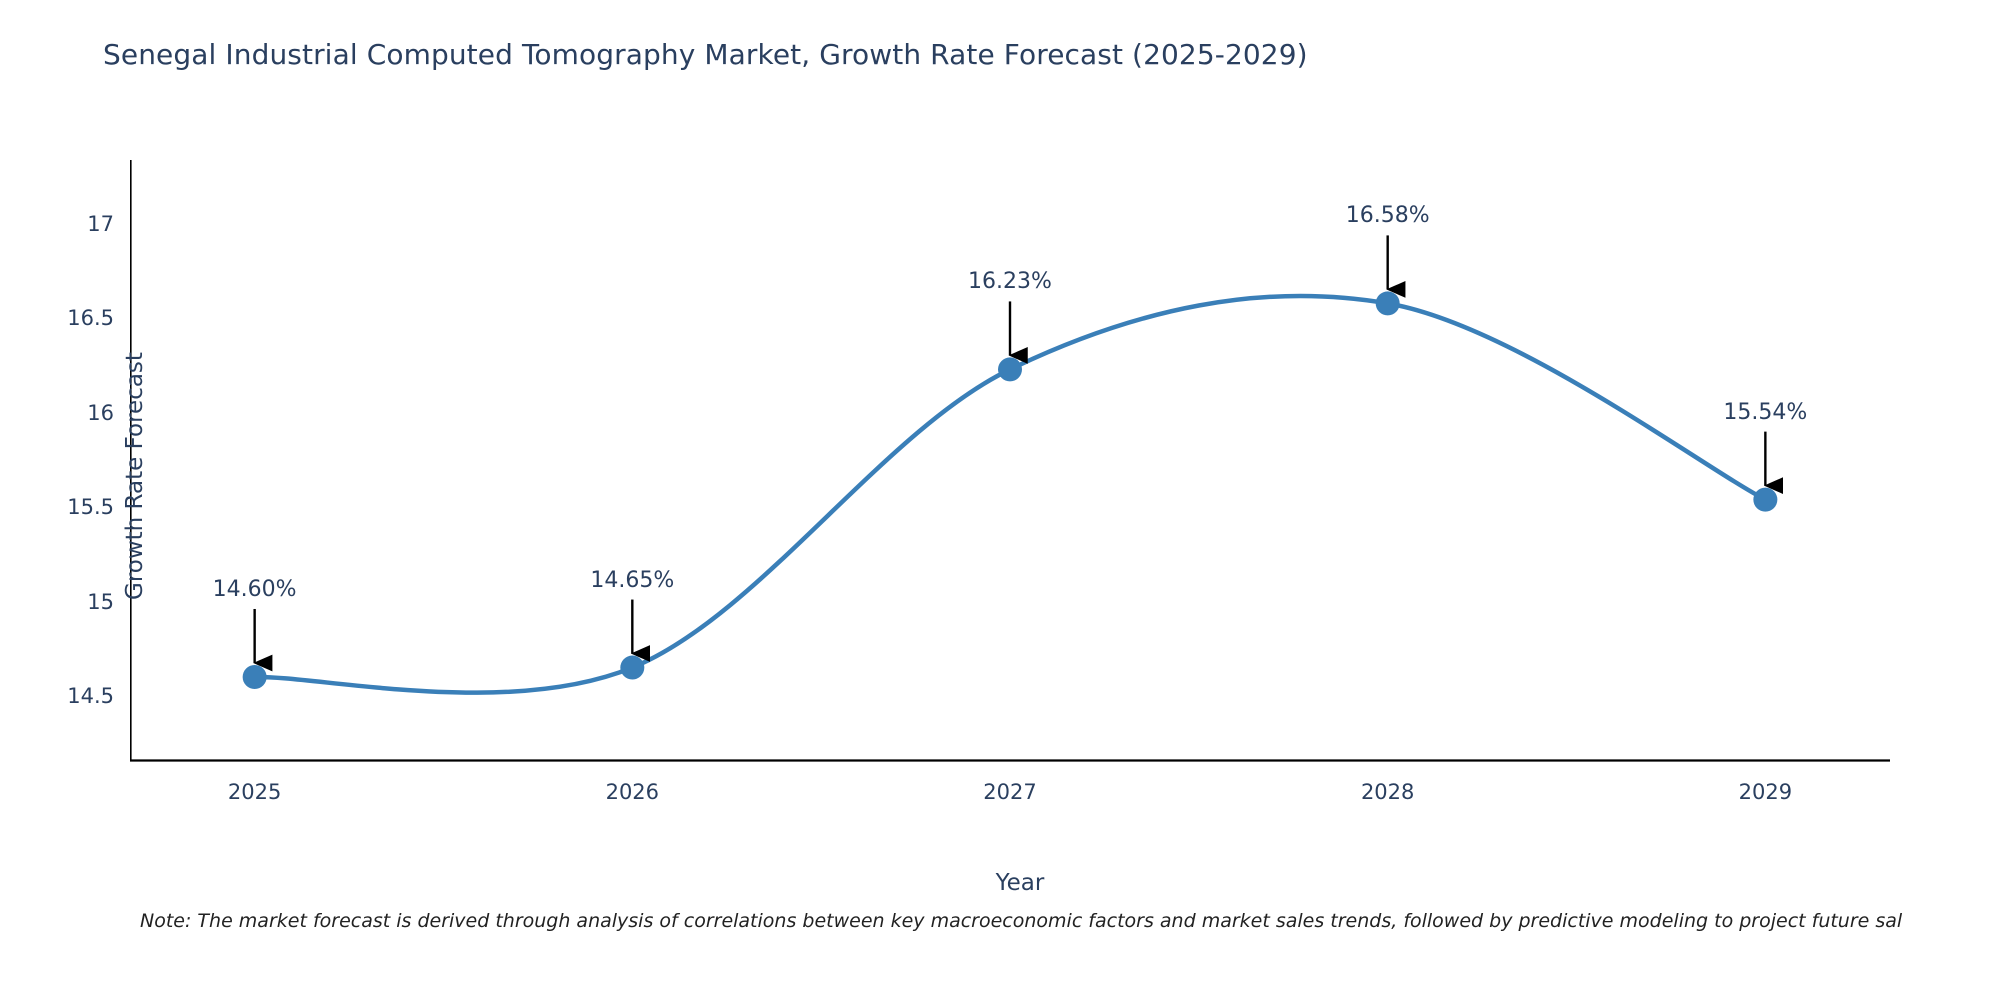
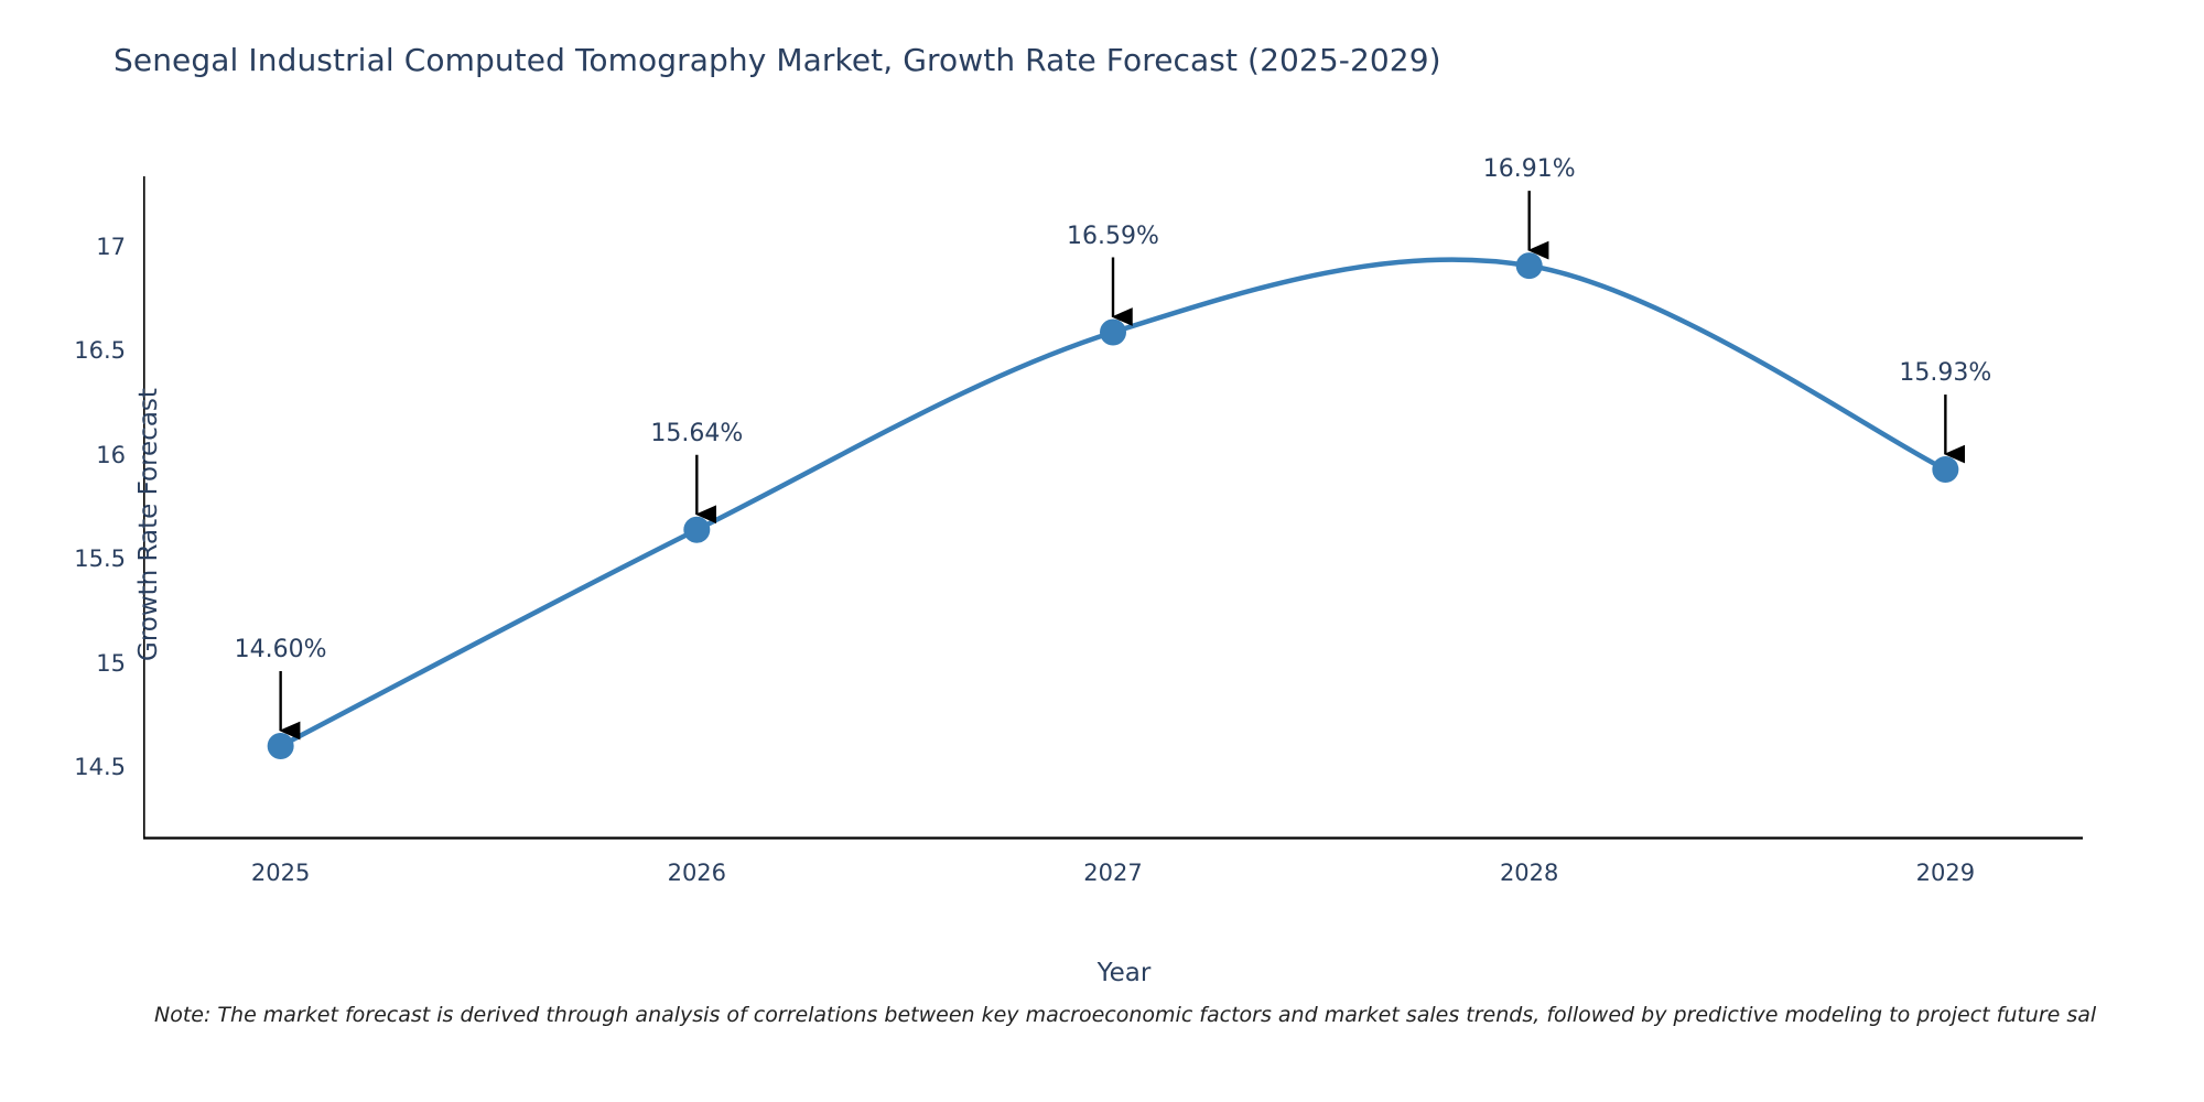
2026: 14.65% -> 15.64%
2027: 16.23% -> 16.59%
2028: 16.58% -> 16.91%
2029: 15.54% -> 15.93%
